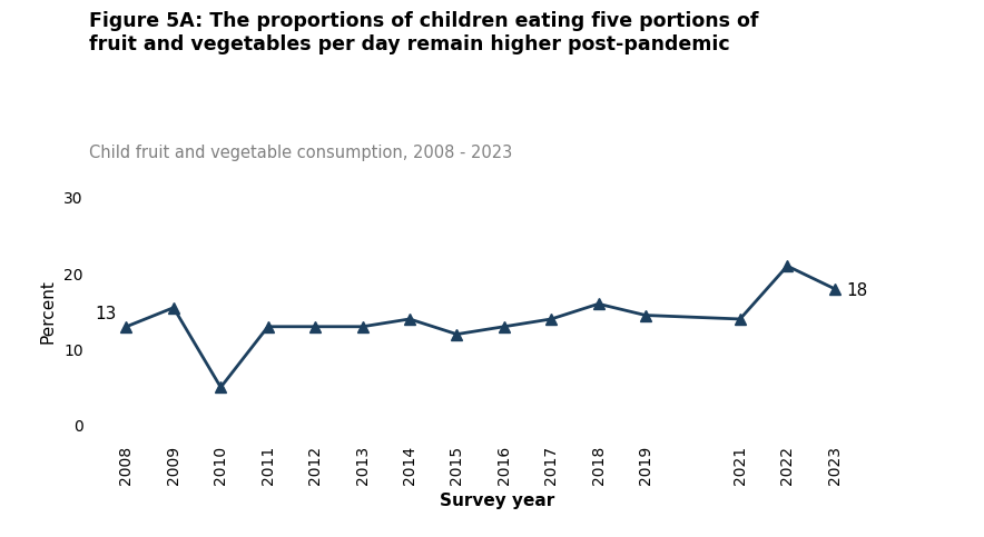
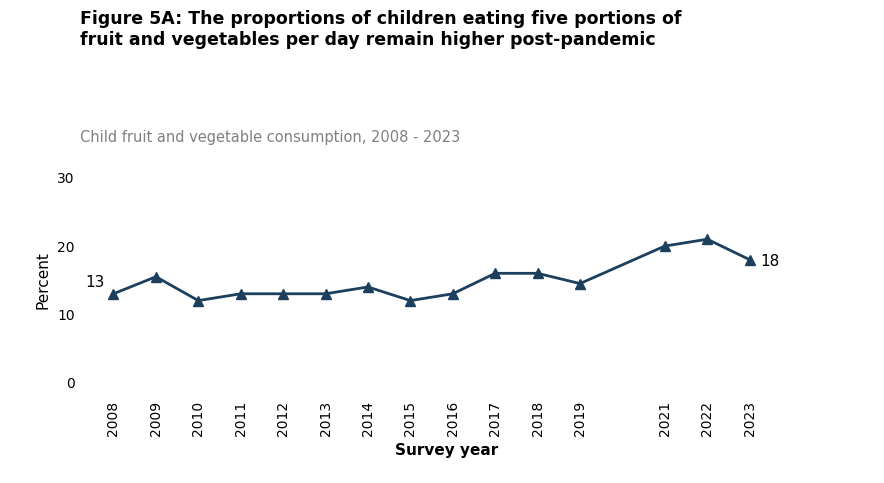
2010: 5.0 -> 12.0
2017: 14.0 -> 16.0
2021: 14.0 -> 20.0
